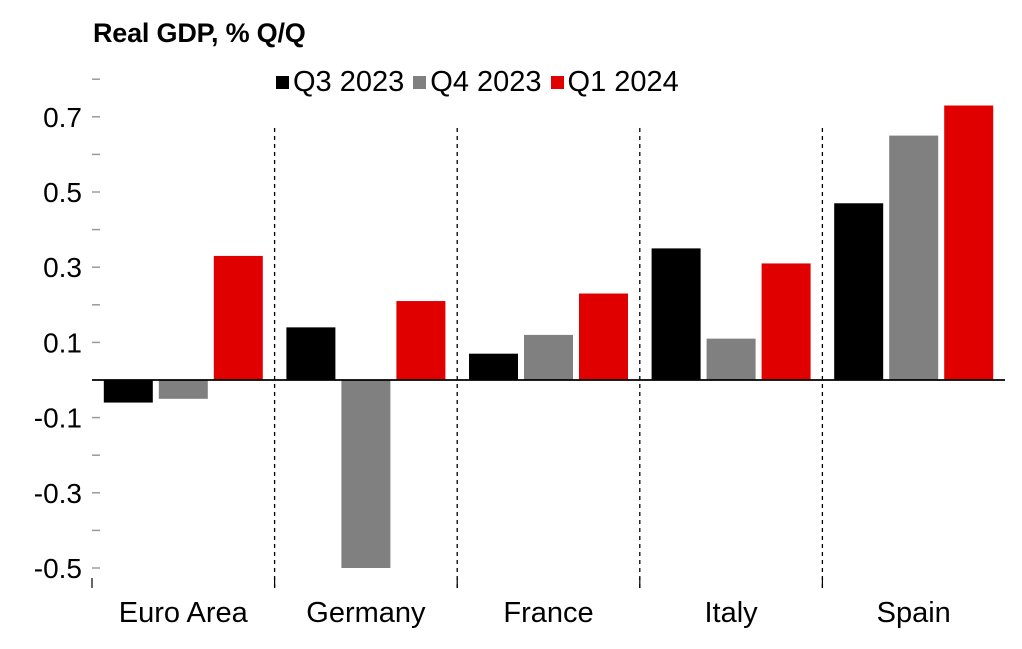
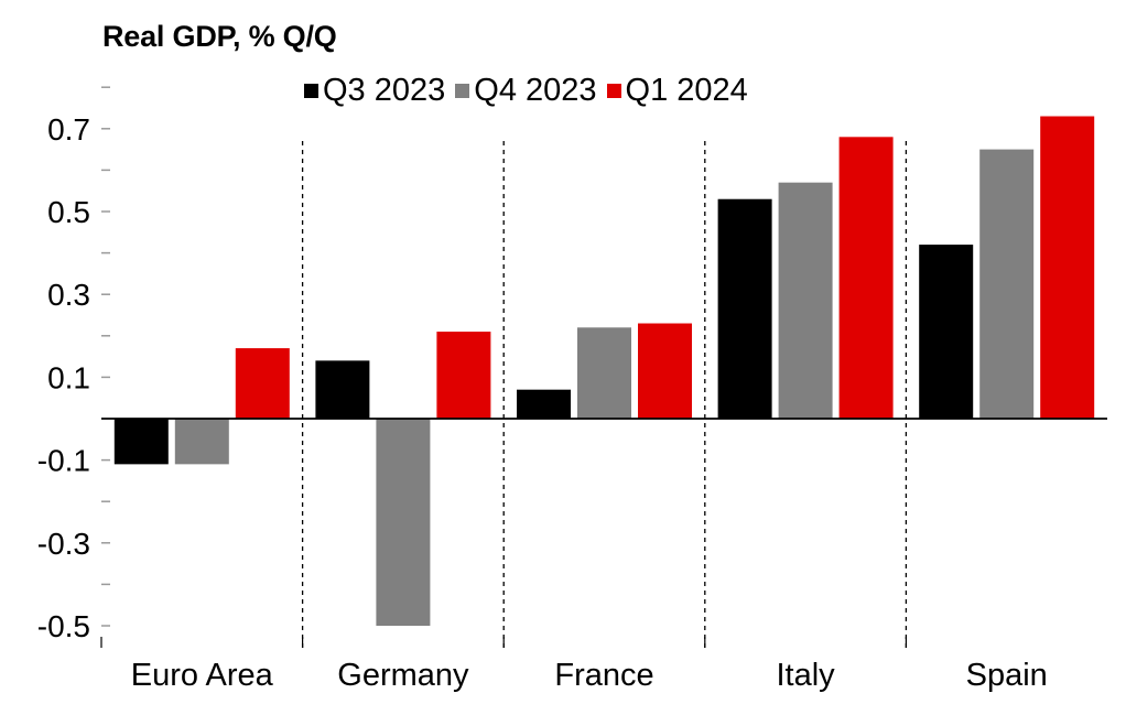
Q3 2023/Euro Area: -0.06 -> -0.11
Q4 2023/Euro Area: -0.05 -> -0.11
Q1 2024/Euro Area: 0.33 -> 0.17
Q4 2023/France: 0.12 -> 0.22
Q3 2023/Italy: 0.35 -> 0.53
Q4 2023/Italy: 0.11 -> 0.57
Q1 2024/Italy: 0.31 -> 0.68
Q3 2023/Spain: 0.47 -> 0.42
